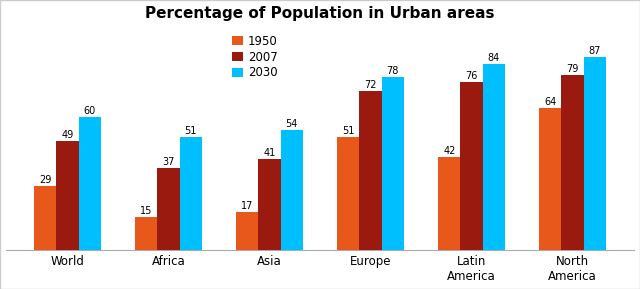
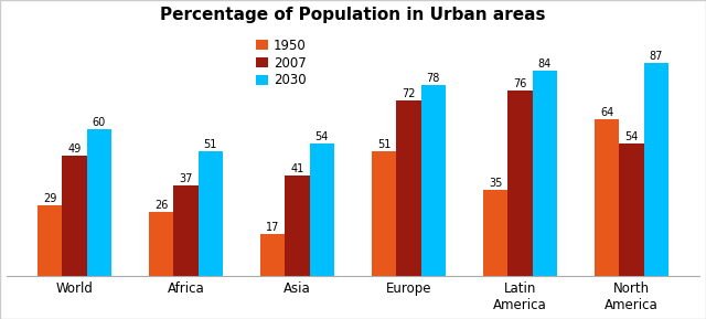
1950/Africa: 15 -> 26
1950/Latin America: 42 -> 35
2007/North America: 79 -> 54
